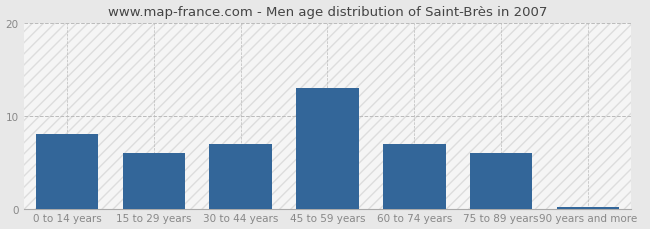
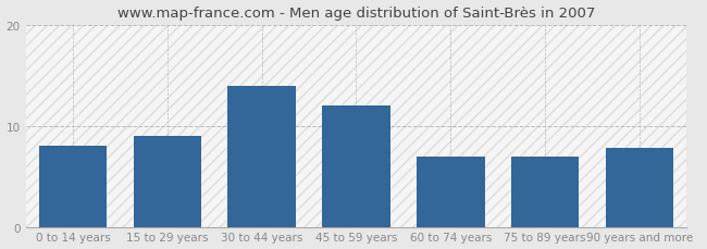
15 to 29 years: 6.0 -> 9.0
30 to 44 years: 7.0 -> 14.0
45 to 59 years: 13.0 -> 12.0
75 to 89 years: 6.0 -> 7.0
90 years and more: 0.2 -> 7.8
